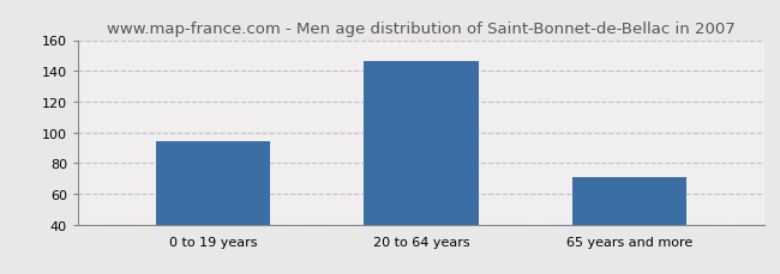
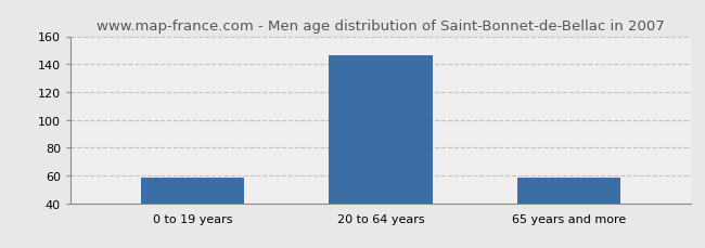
0 to 19 years: 94 -> 58
65 years and more: 71 -> 58
